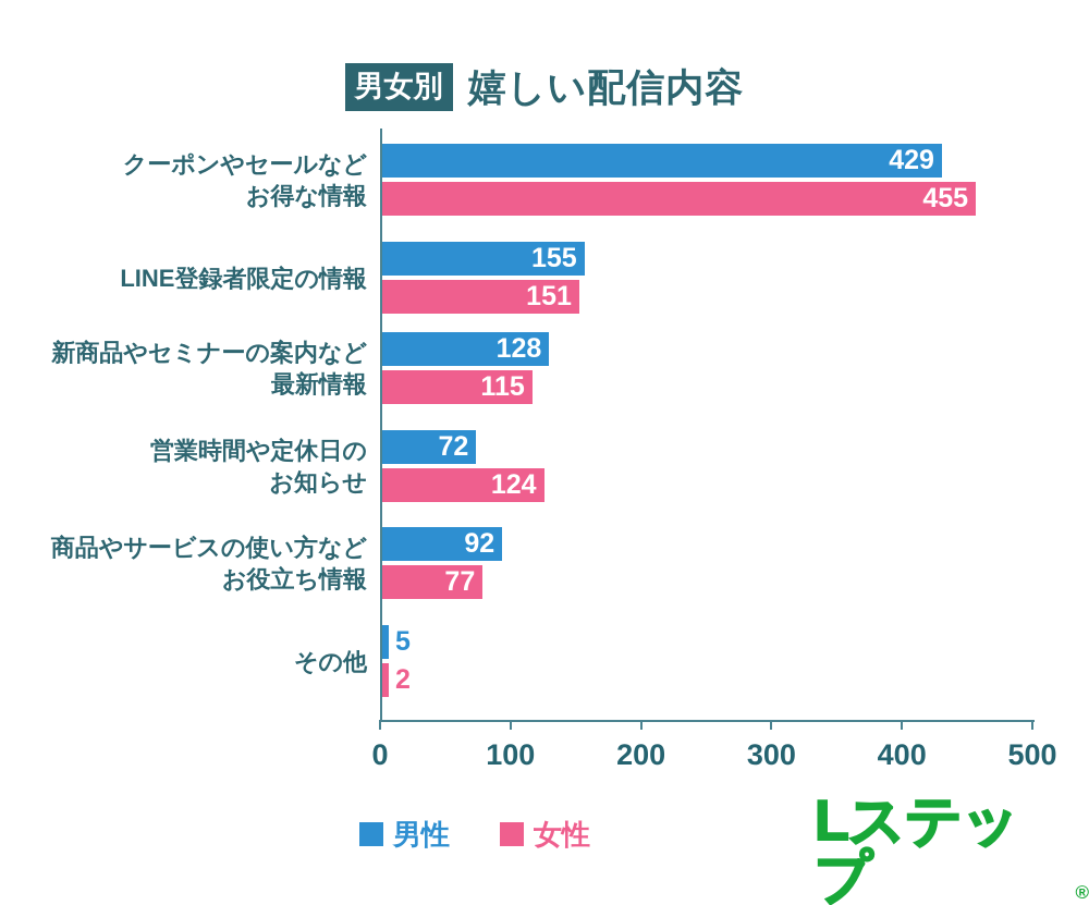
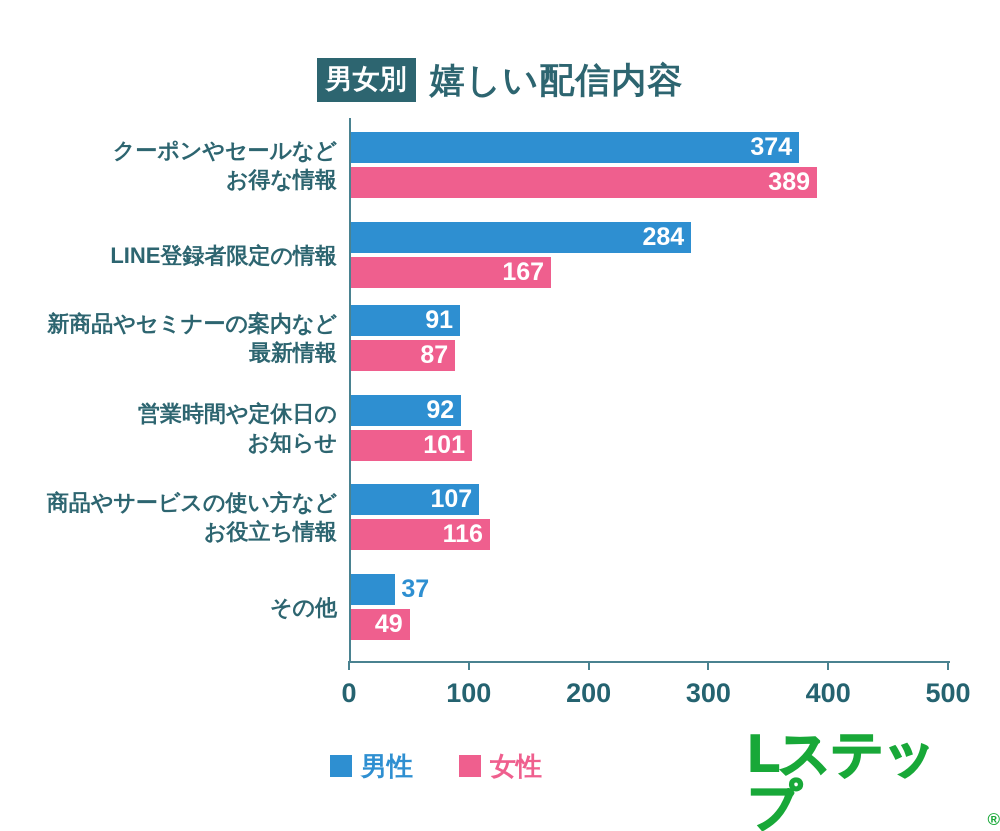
男性/クーポンやセールなど お得な情報: 429 -> 374
女性/クーポンやセールなど お得な情報: 455 -> 389
男性/LINE登録者限定の情報: 155 -> 284
女性/LINE登録者限定の情報: 151 -> 167
男性/新商品やセミナーの案内など 最新情報: 128 -> 91
女性/新商品やセミナーの案内など 最新情報: 115 -> 87
男性/営業時間や定休日の お知らせ: 72 -> 92
女性/営業時間や定休日の お知らせ: 124 -> 101
男性/商品やサービスの使い方など お役立ち情報: 92 -> 107
女性/商品やサービスの使い方など お役立ち情報: 77 -> 116
男性/その他: 5 -> 37
女性/その他: 2 -> 49
